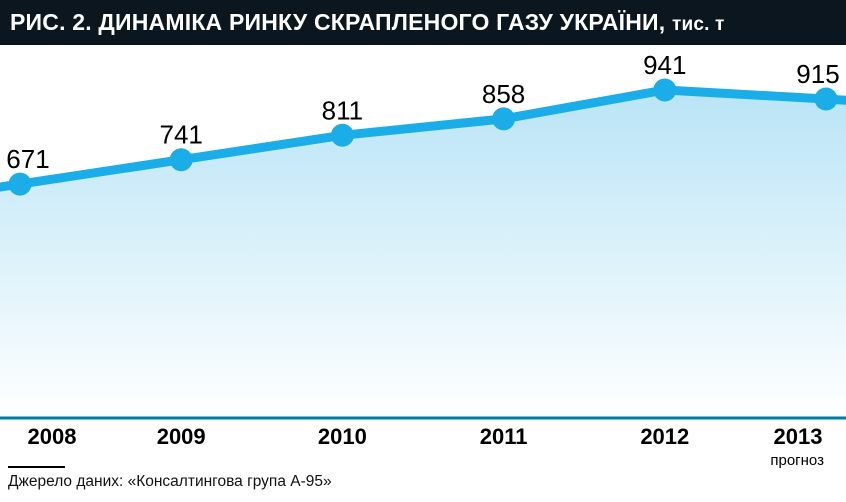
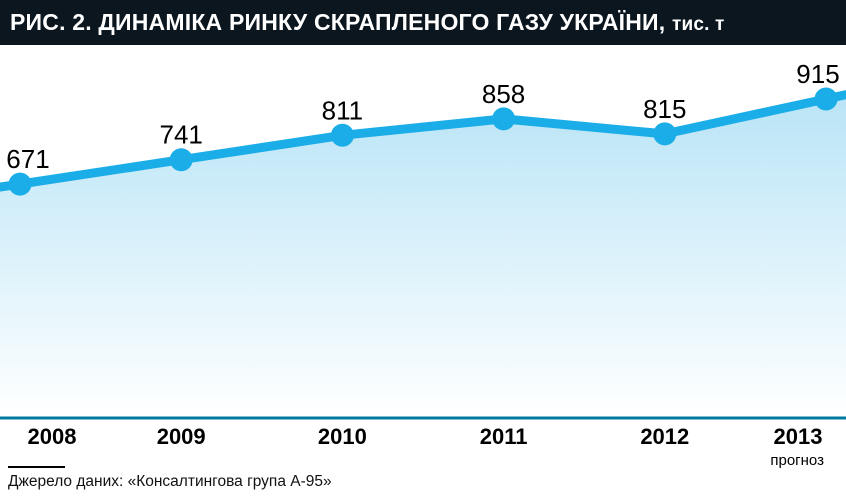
2012: 941 -> 815
